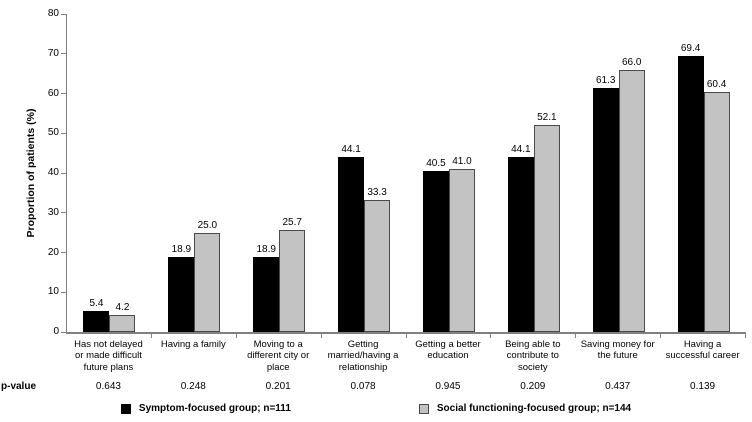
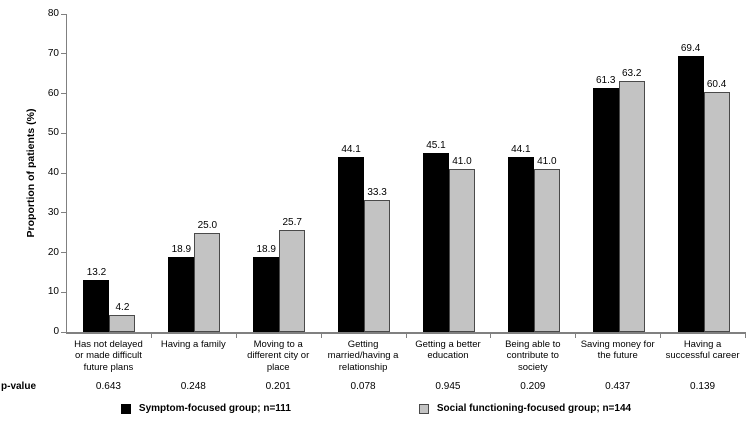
Symptom-focused group; n=111/Has not delayed or made difficult future plans: 5.4 -> 13.2
Symptom-focused group; n=111/Getting a better education: 40.5 -> 45.1
Social functioning-focused group; n=144/Being able to contribute to society: 52.1 -> 41.0
Social functioning-focused group; n=144/Saving money for the future: 66.0 -> 63.2
